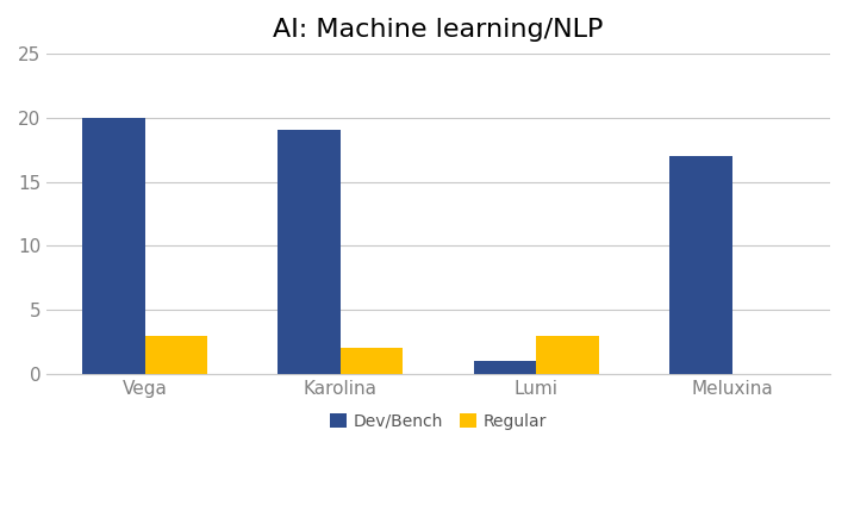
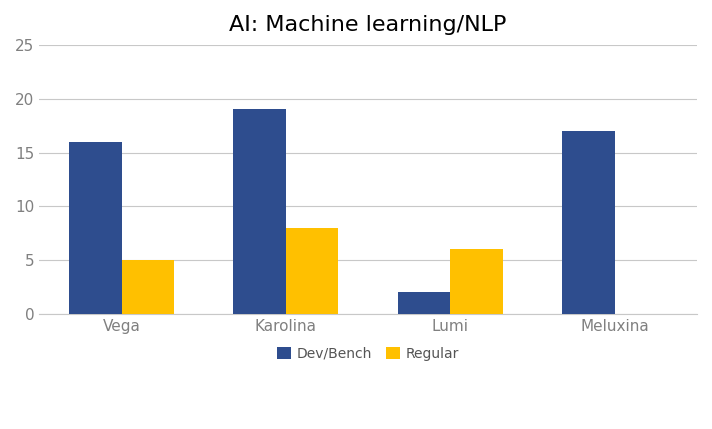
Dev/Bench/Vega: 20 -> 16
Regular/Vega: 3 -> 5
Regular/Karolina: 2 -> 8
Dev/Bench/Lumi: 1 -> 2
Regular/Lumi: 3 -> 6
